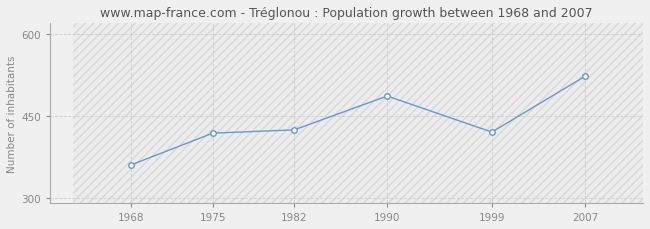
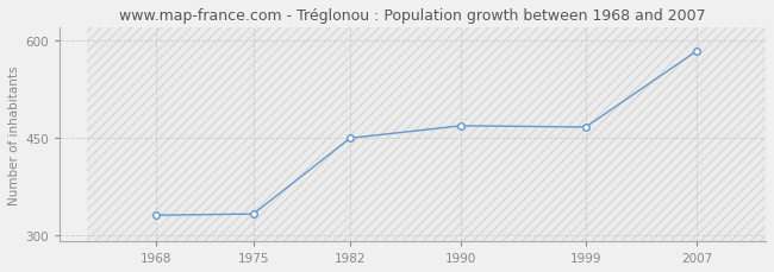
1968: 360 -> 330
1975: 418 -> 332
1982: 424 -> 449
1990: 486 -> 468
1999: 420 -> 466
2007: 522 -> 583
